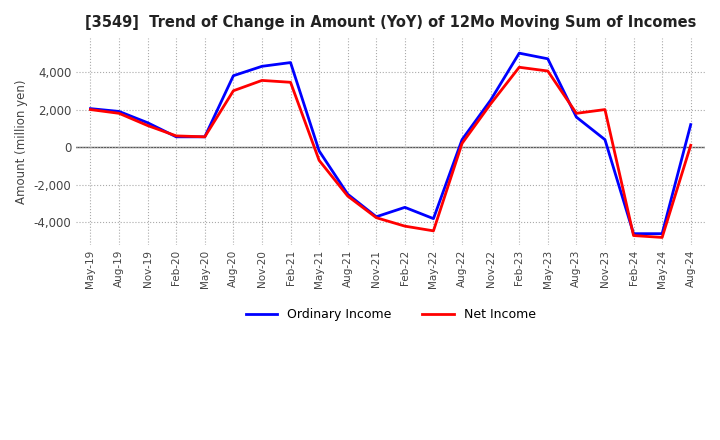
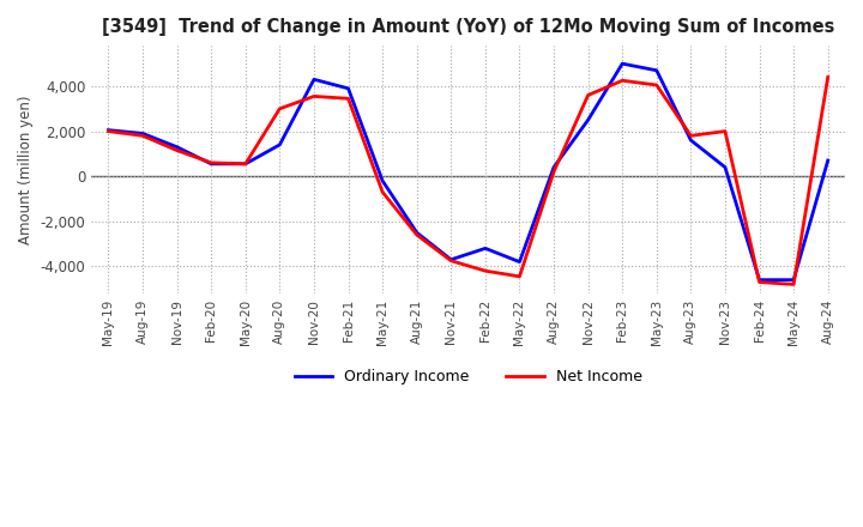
Ordinary Income/Aug-20: 3,800 -> 1,400
Ordinary Income/Feb-21: 4,500 -> 3,900
Net Income/Nov-22: 2,300 -> 3,600
Ordinary Income/Aug-24: 1,200 -> 700
Net Income/Aug-24: 100 -> 4,400
